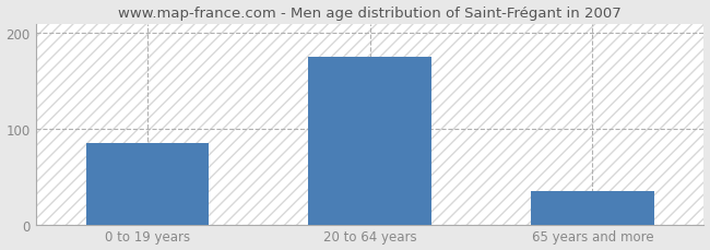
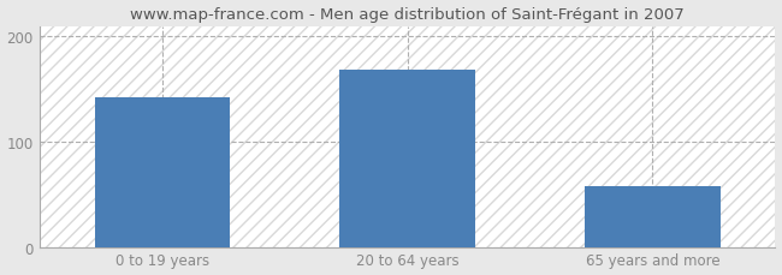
0 to 19 years: 85 -> 142
20 to 64 years: 175 -> 168
65 years and more: 35 -> 58
